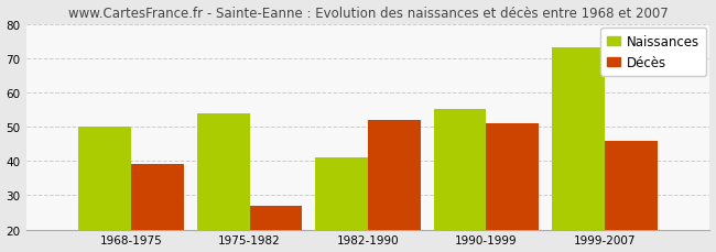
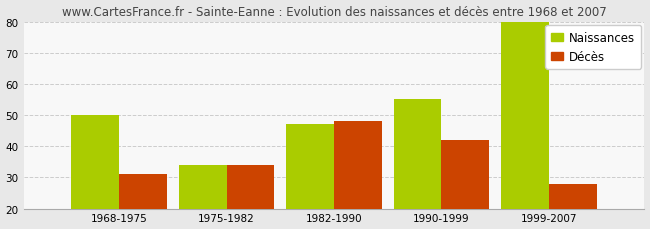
Décès/1968-1975: 39 -> 31
Naissances/1975-1982: 54 -> 34
Décès/1975-1982: 27 -> 34
Naissances/1982-1990: 41 -> 47
Décès/1982-1990: 52 -> 48
Décès/1990-1999: 51 -> 42
Naissances/1999-2007: 73 -> 80
Décès/1999-2007: 46 -> 28
